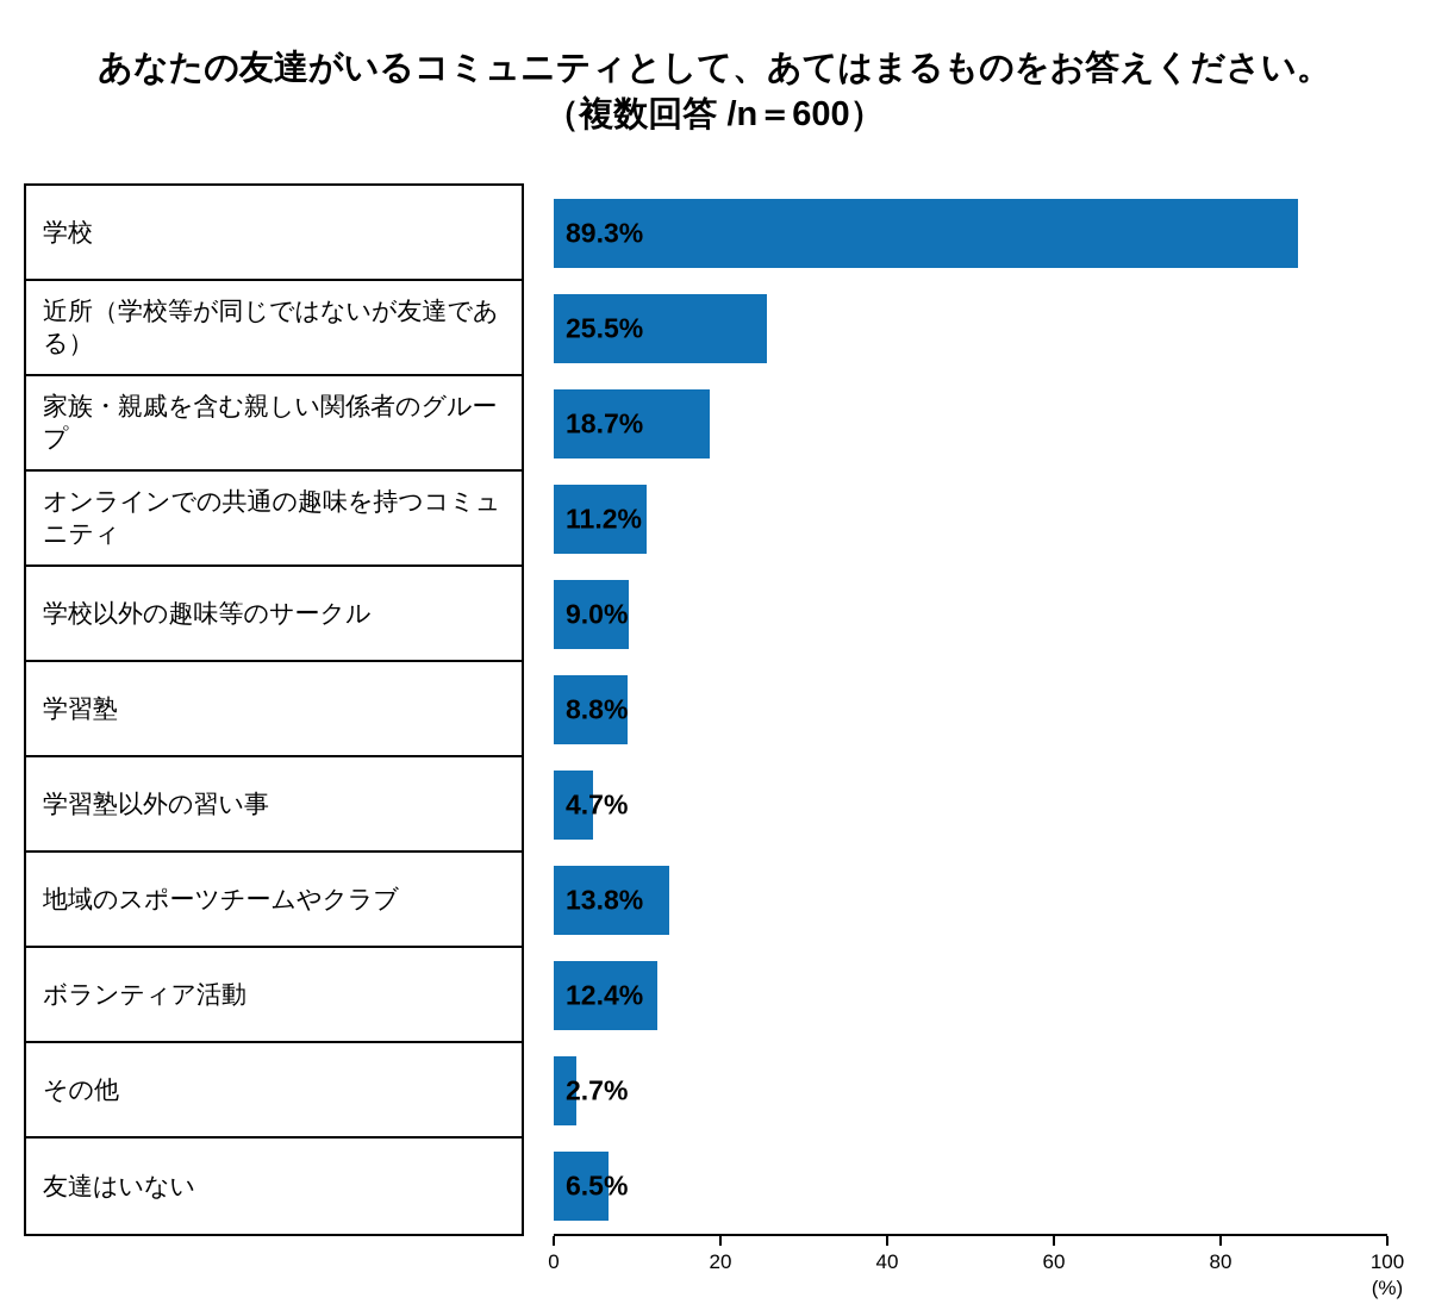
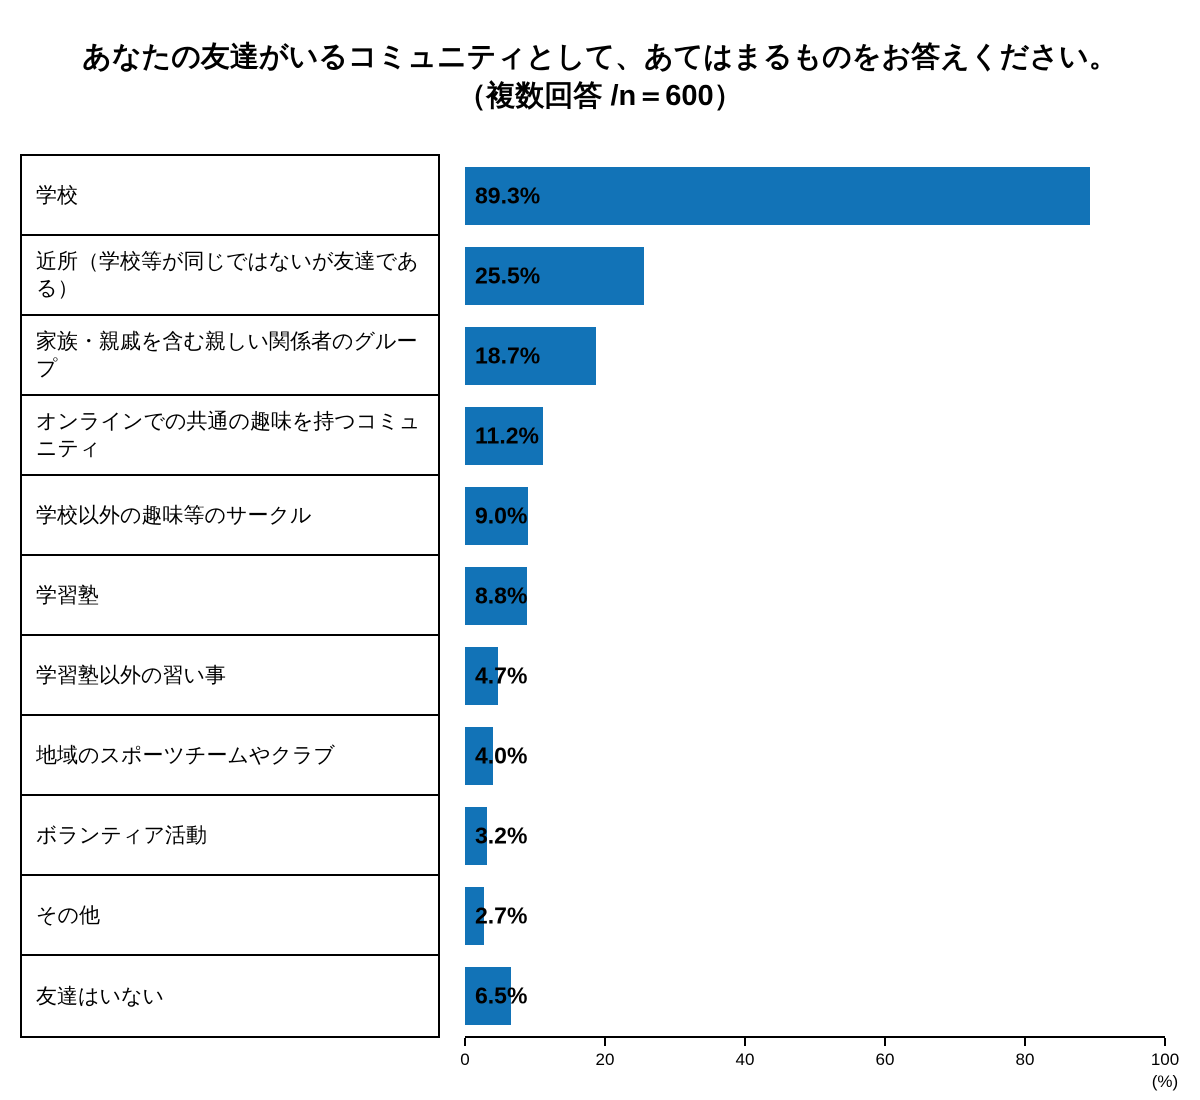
地域のスポーツチームやクラブ: 13.8% -> 4.0%
ボランティア活動: 12.4% -> 3.2%
